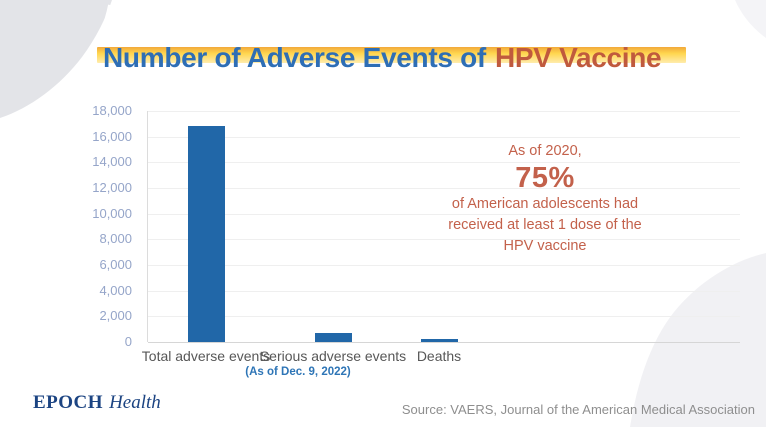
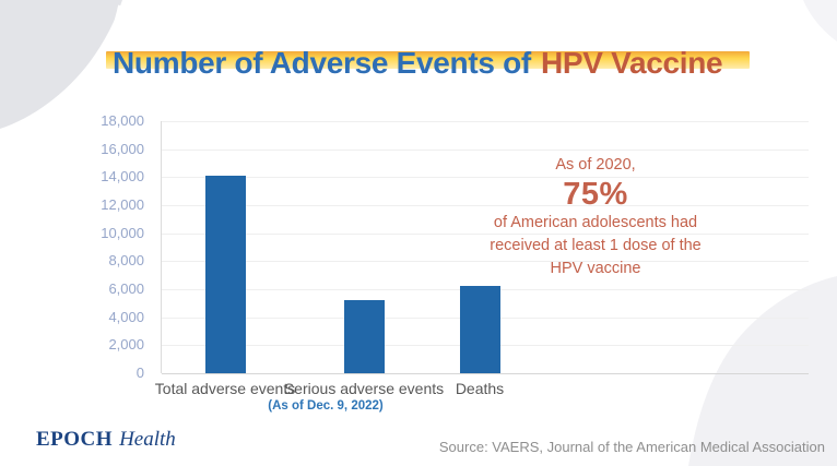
Total adverse events: 16800 -> 14100
Serious adverse events: 700 -> 5200
Deaths: 200 -> 6200
